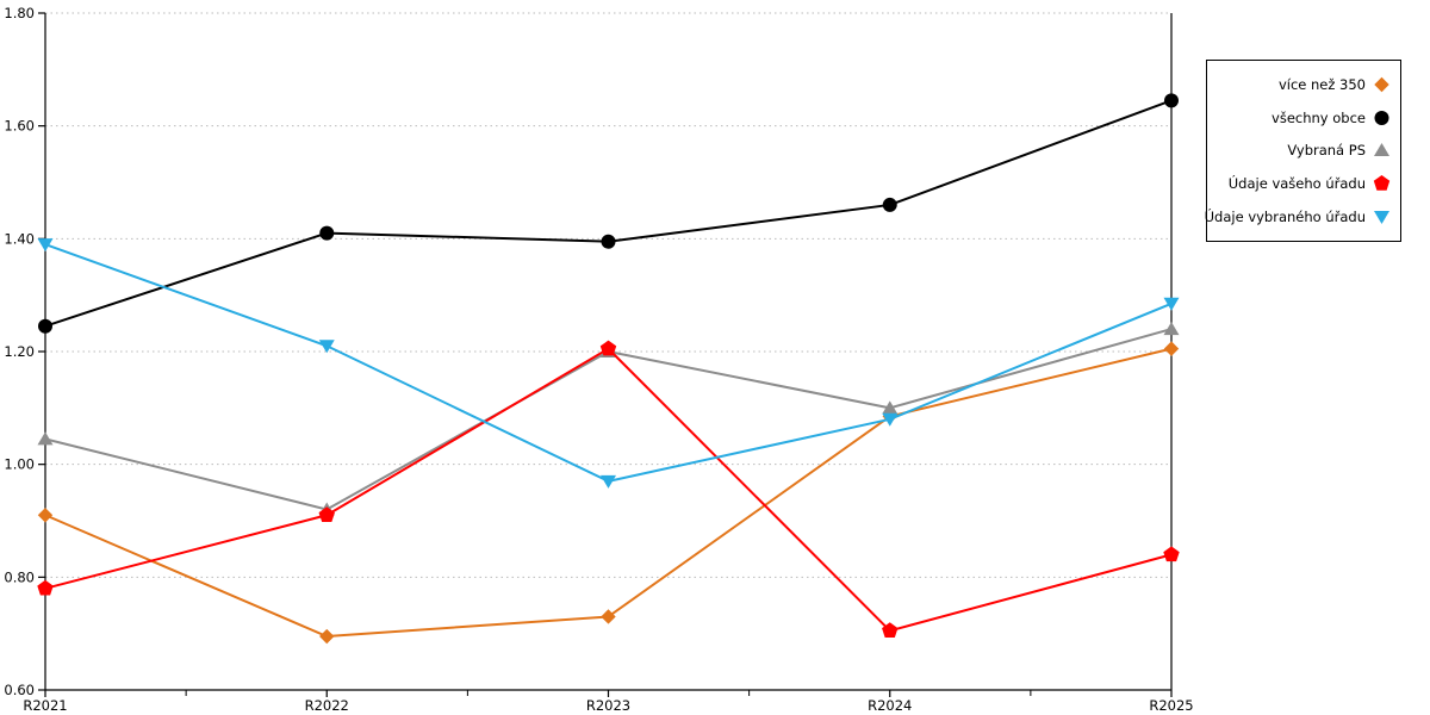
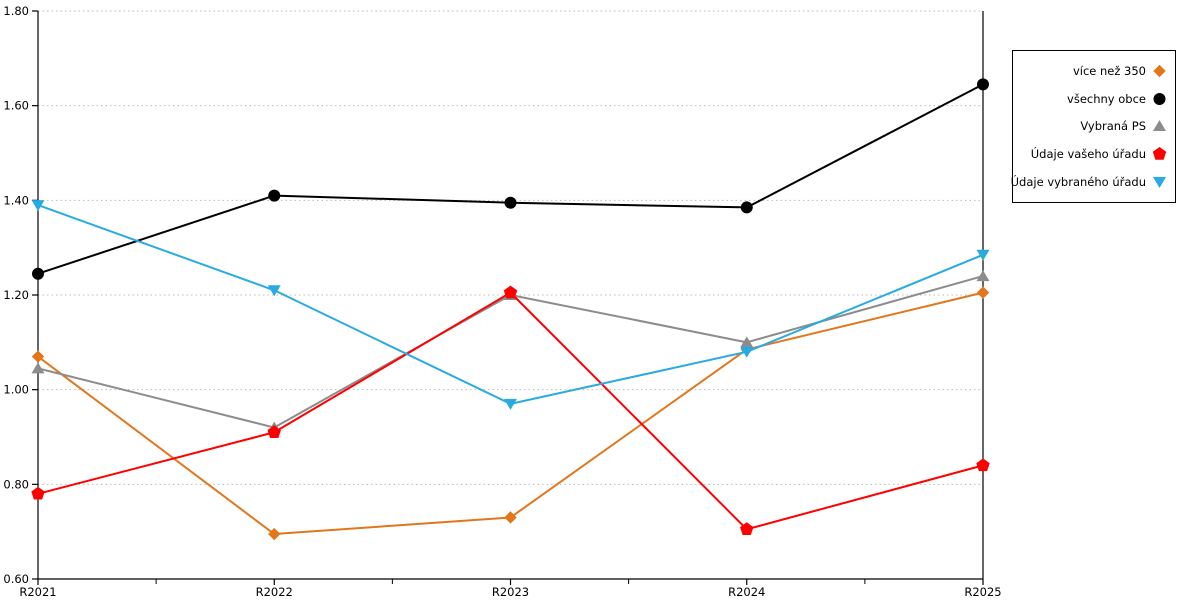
více než 350/R2021: 0.91 -> 1.07
všechny obce/R2024: 1.46 -> 1.39
